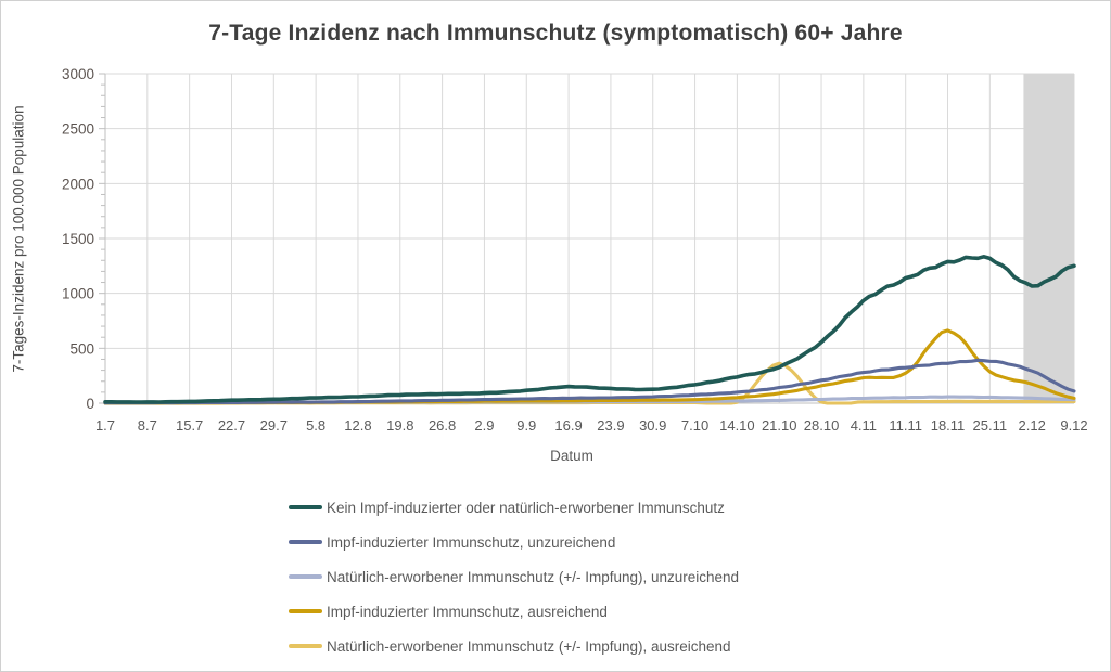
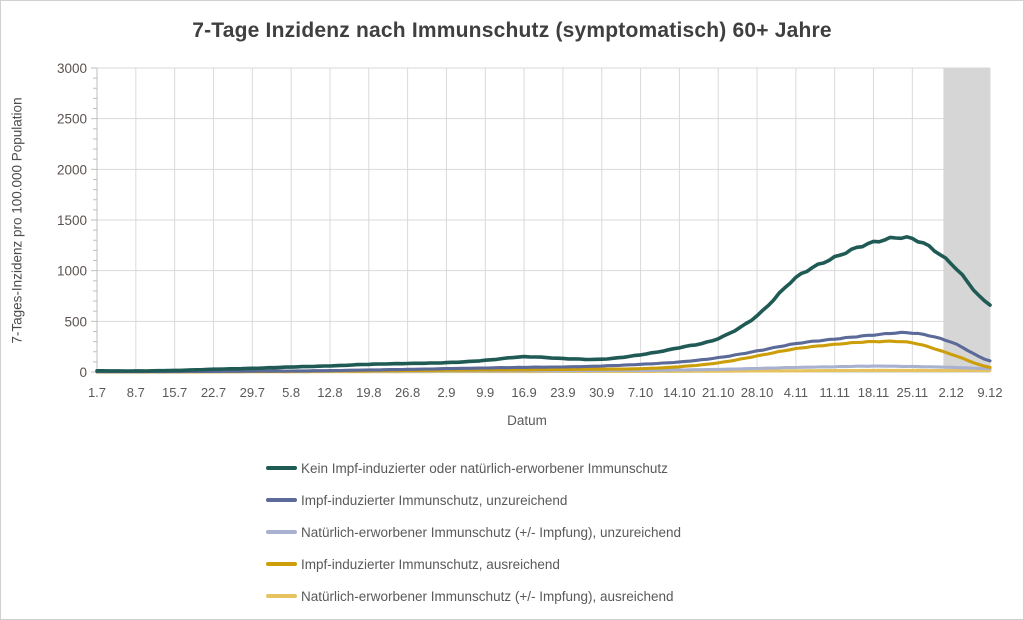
Natürlich-erworbener Immunschutz (+/- Impfung), ausreichend/21.10: 360 -> 10
Impf-induzierter Immunschutz, ausreichend/18.11: 660 -> 300
Kein Impf-induzierter oder natürlich-erworbener Immunschutz/9.12: 1250 -> 660
